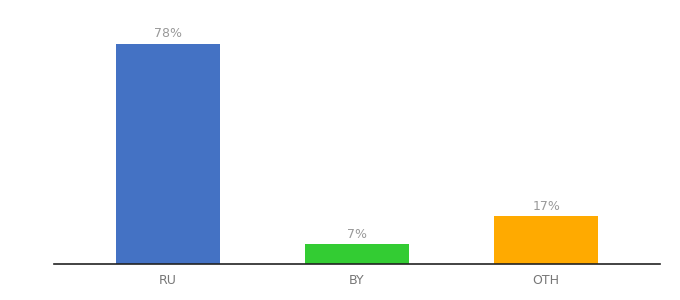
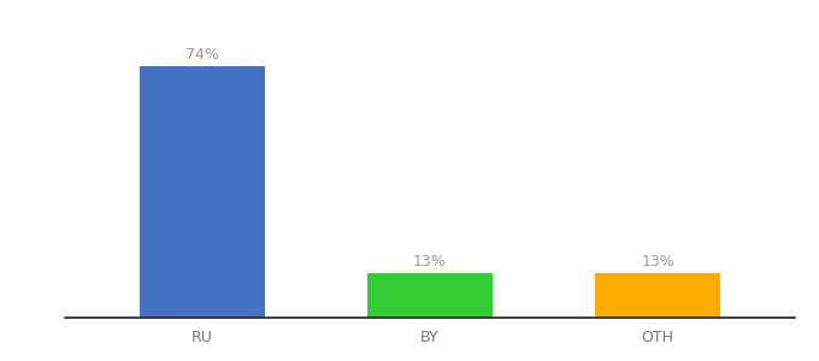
RU: 78% -> 74%
BY: 7% -> 13%
OTH: 17% -> 13%
